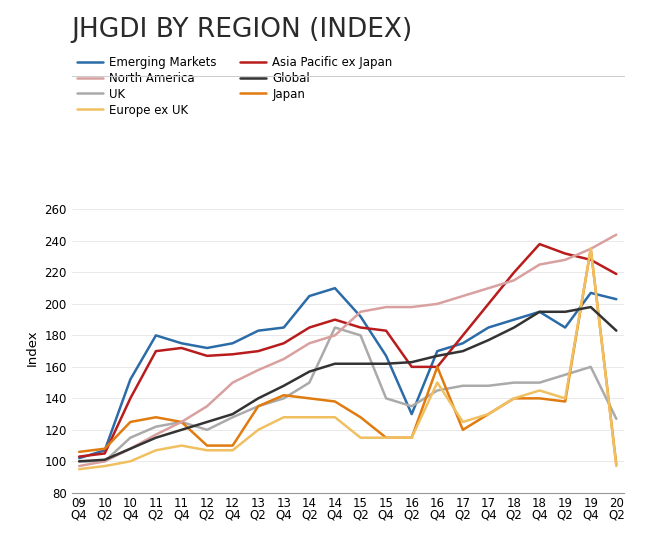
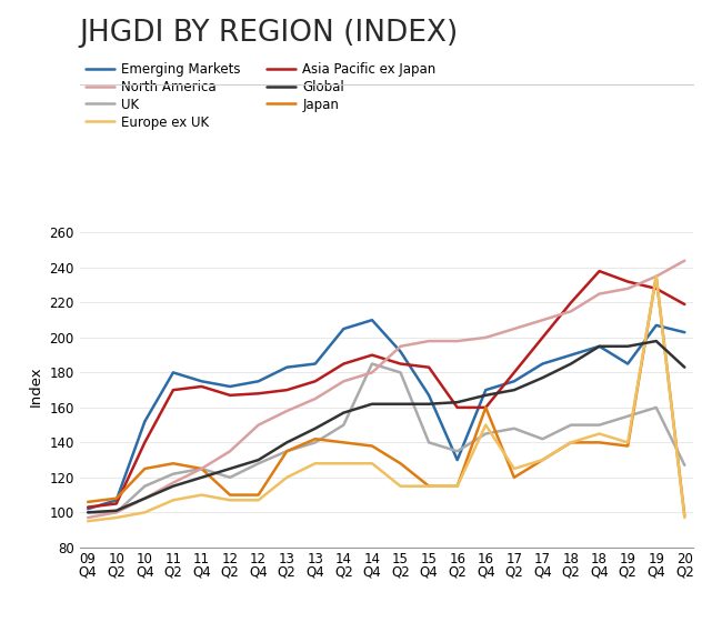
UK/17 Q4: 148 -> 142
